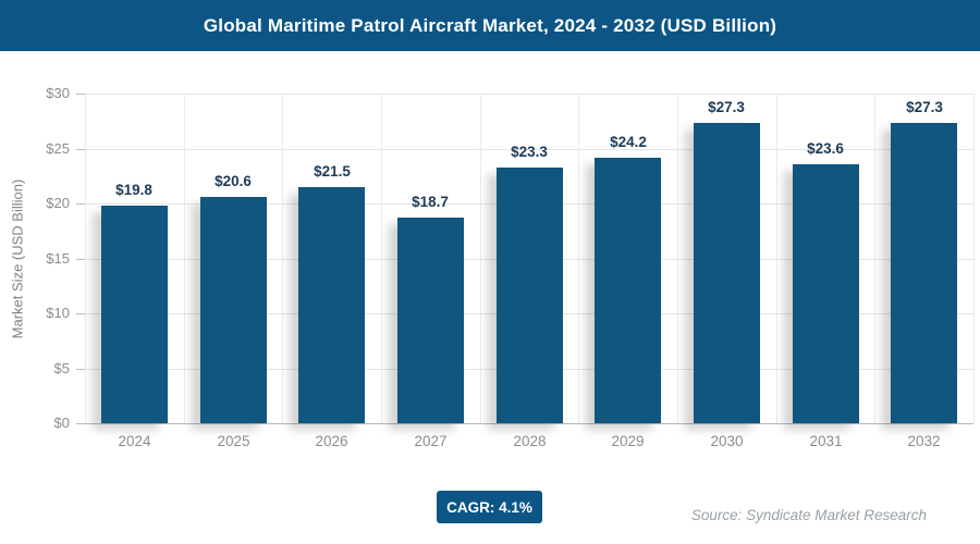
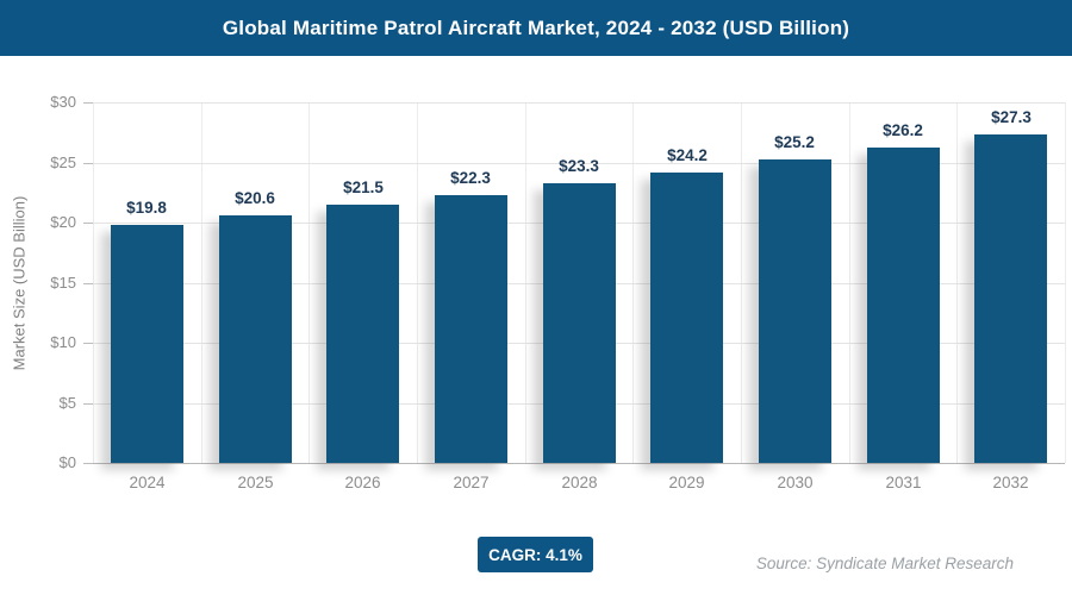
2027: $18.7 -> $22.3
2030: $27.3 -> $25.2
2031: $23.6 -> $26.2
